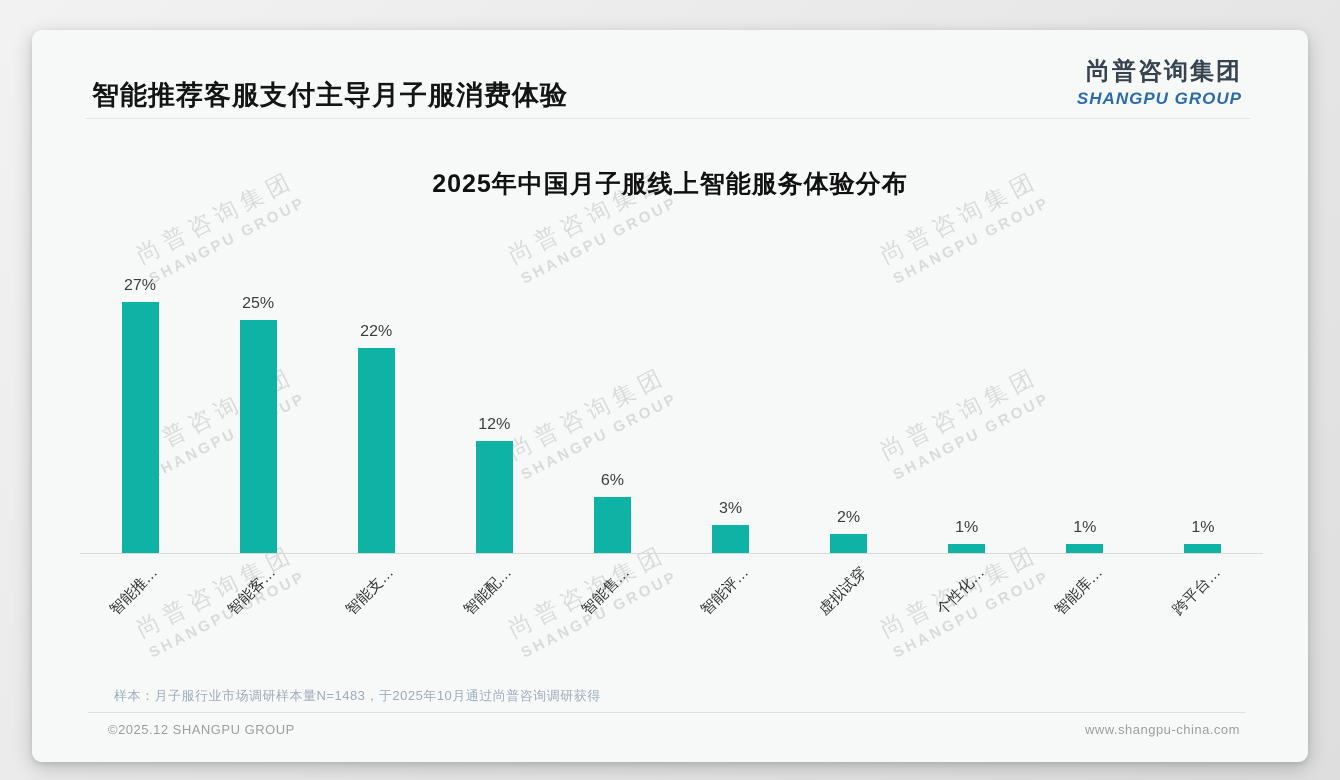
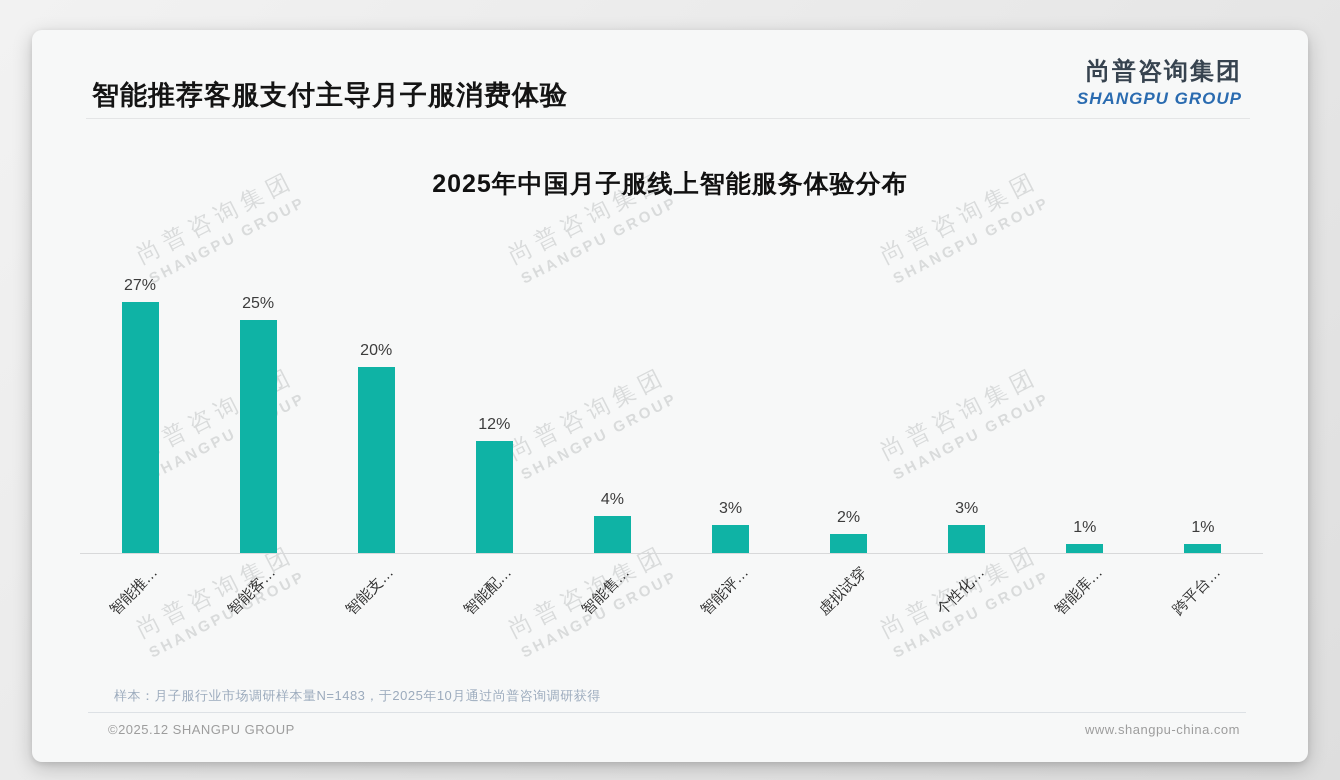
智能支…: 22% -> 20%
智能售…: 6% -> 4%
个性化…: 1% -> 3%
